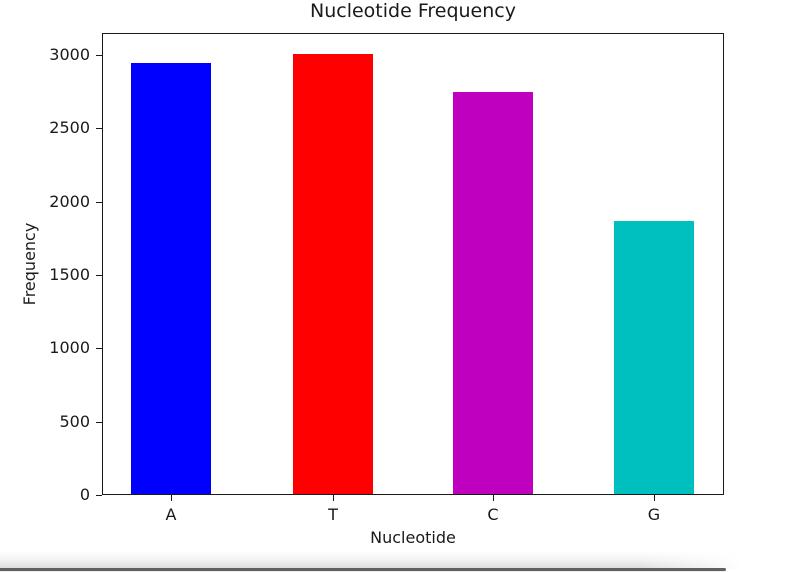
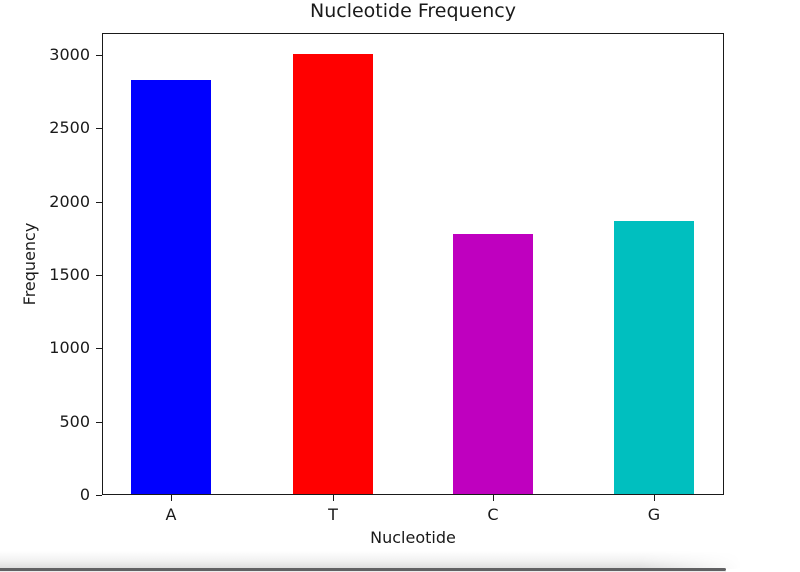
A: 2940 -> 2820
C: 2740 -> 1770
